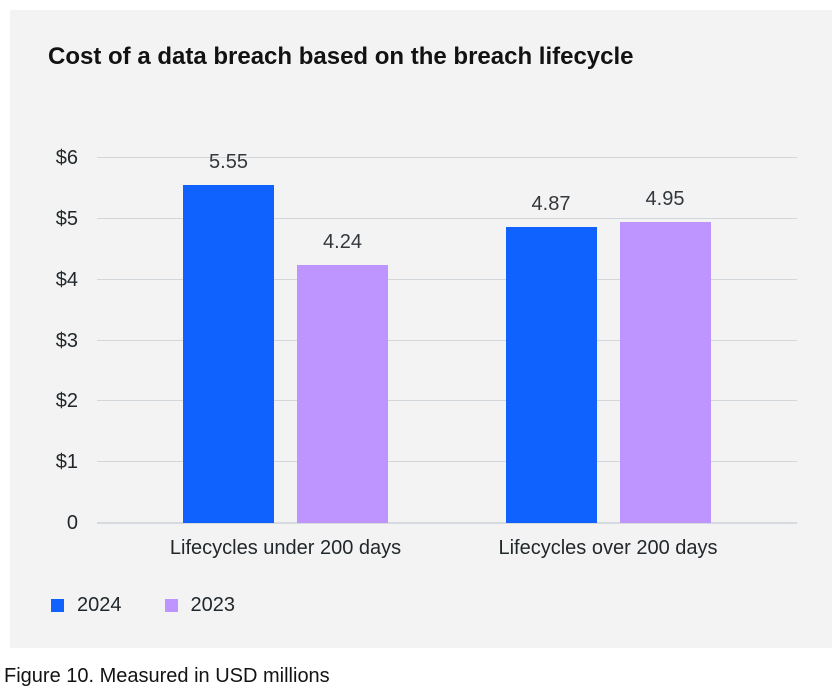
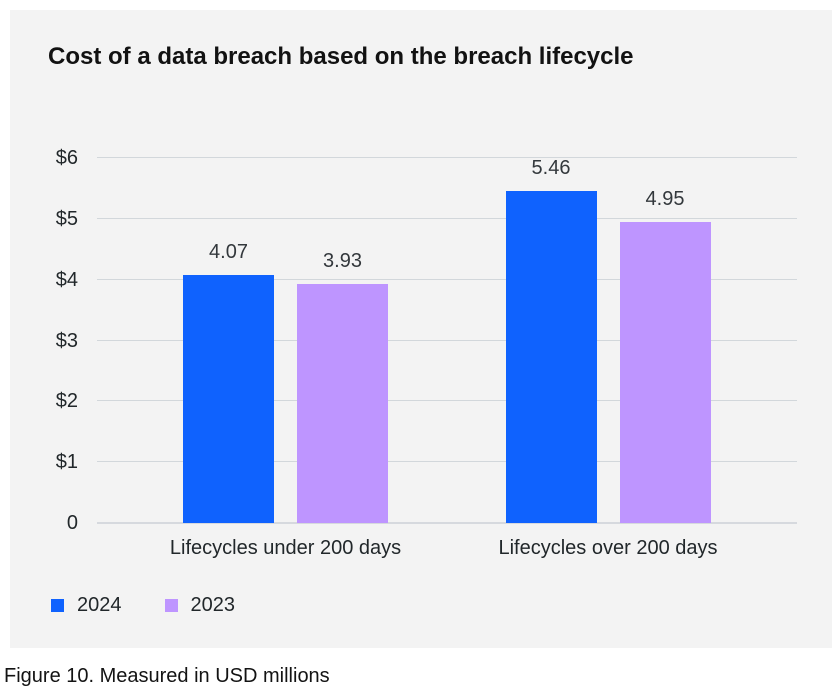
2024/Lifecycles under 200 days: 5.55 -> 4.07
2023/Lifecycles under 200 days: 4.24 -> 3.93
2024/Lifecycles over 200 days: 4.87 -> 5.46
